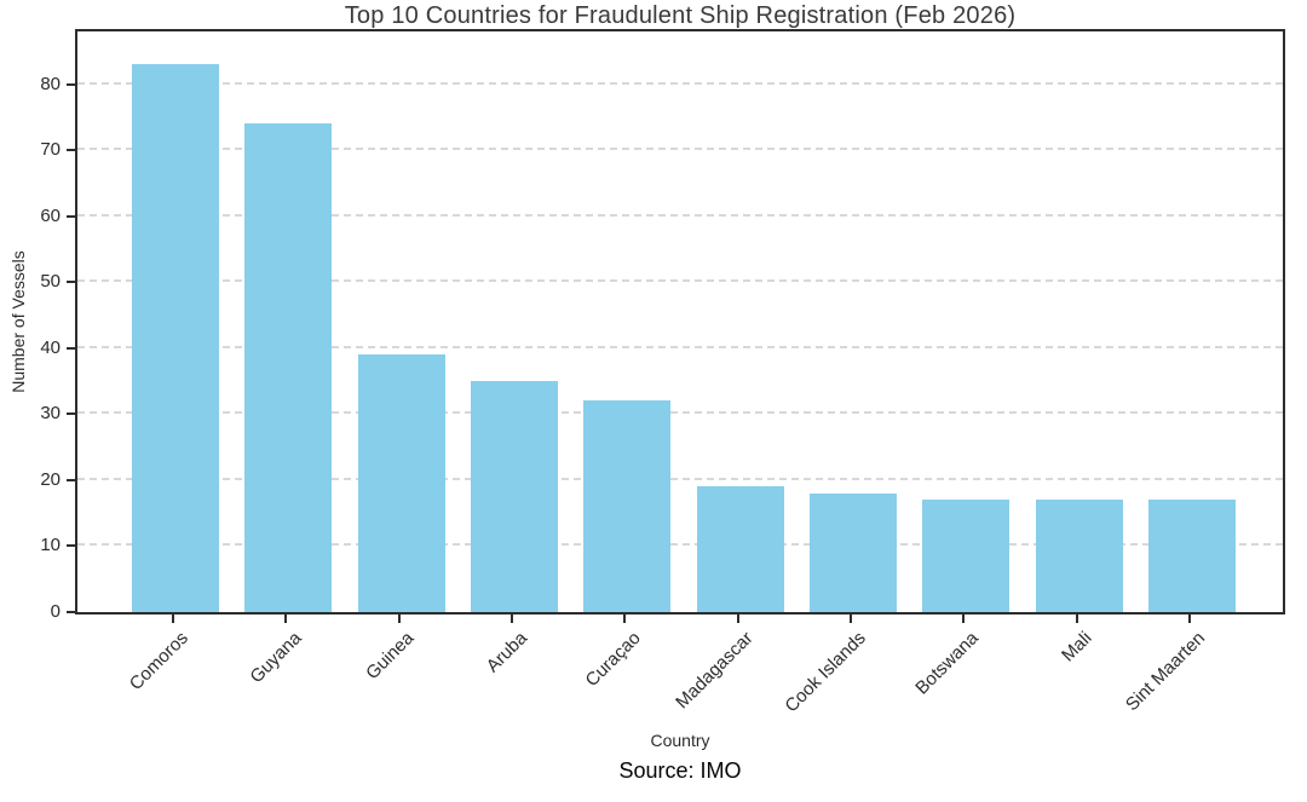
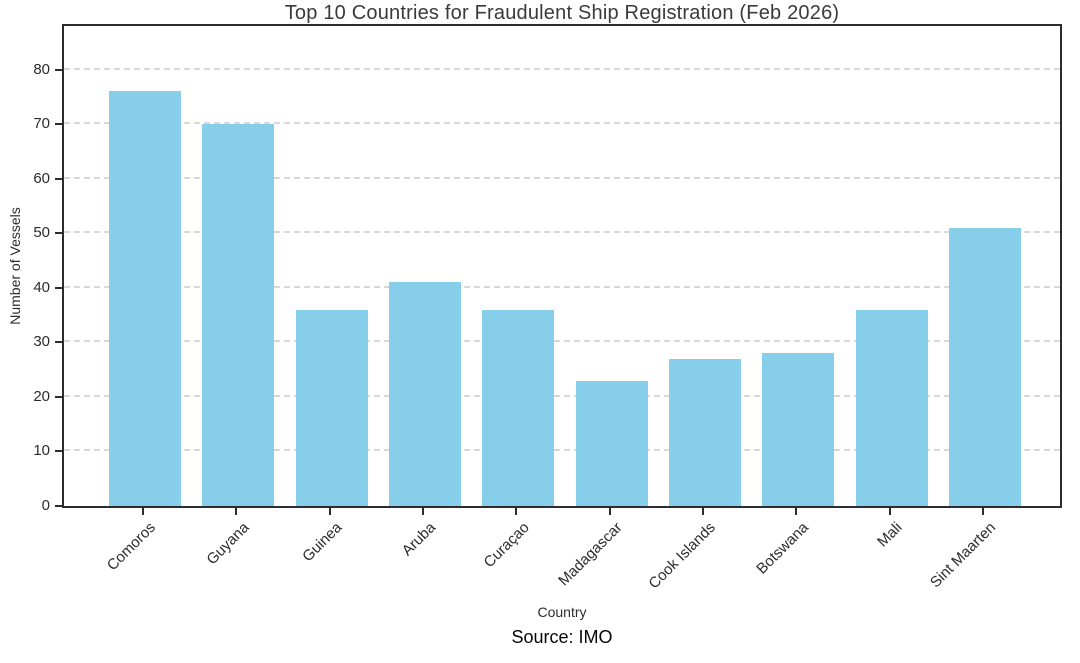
Comoros: 83 -> 76
Guyana: 74 -> 70
Guinea: 39 -> 36
Aruba: 35 -> 41
Curaçao: 32 -> 36
Madagascar: 19 -> 23
Cook Islands: 18 -> 27
Botswana: 17 -> 28
Mali: 17 -> 36
Sint Maarten: 17 -> 51
